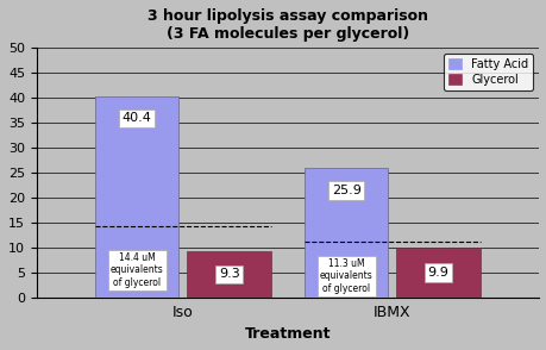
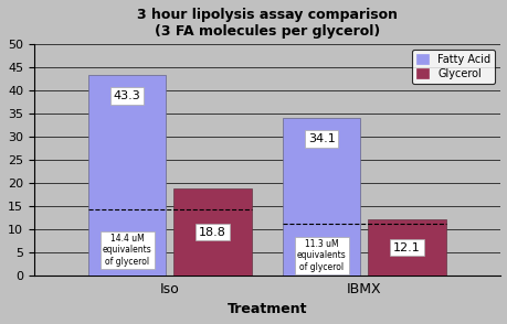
Fatty Acid/Iso: 40.4 -> 43.3
Glycerol/Iso: 9.3 -> 18.8
Fatty Acid/IBMX: 25.9 -> 34.1
Glycerol/IBMX: 9.9 -> 12.1
